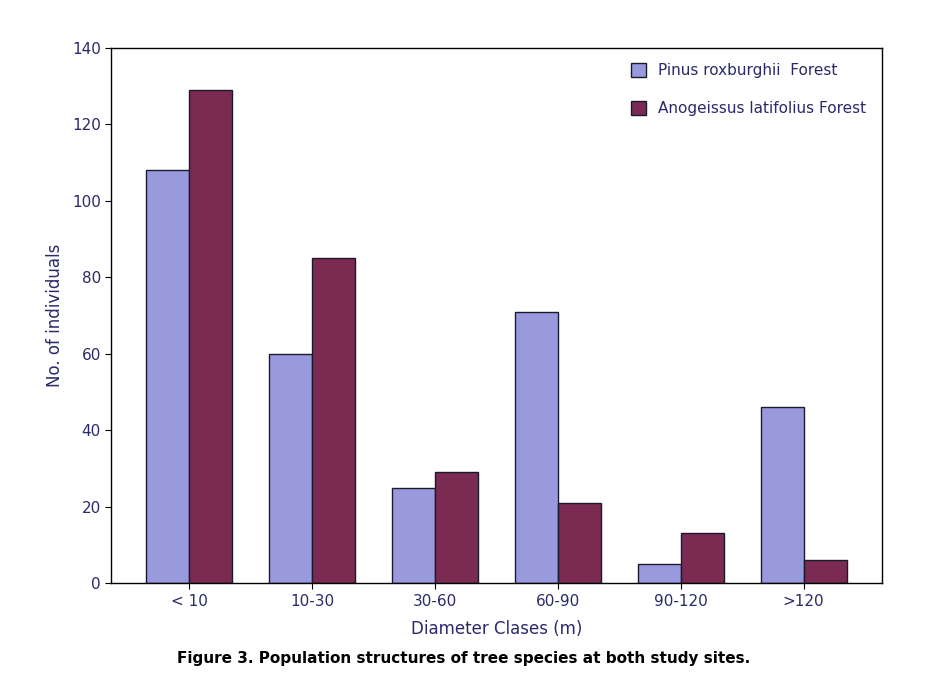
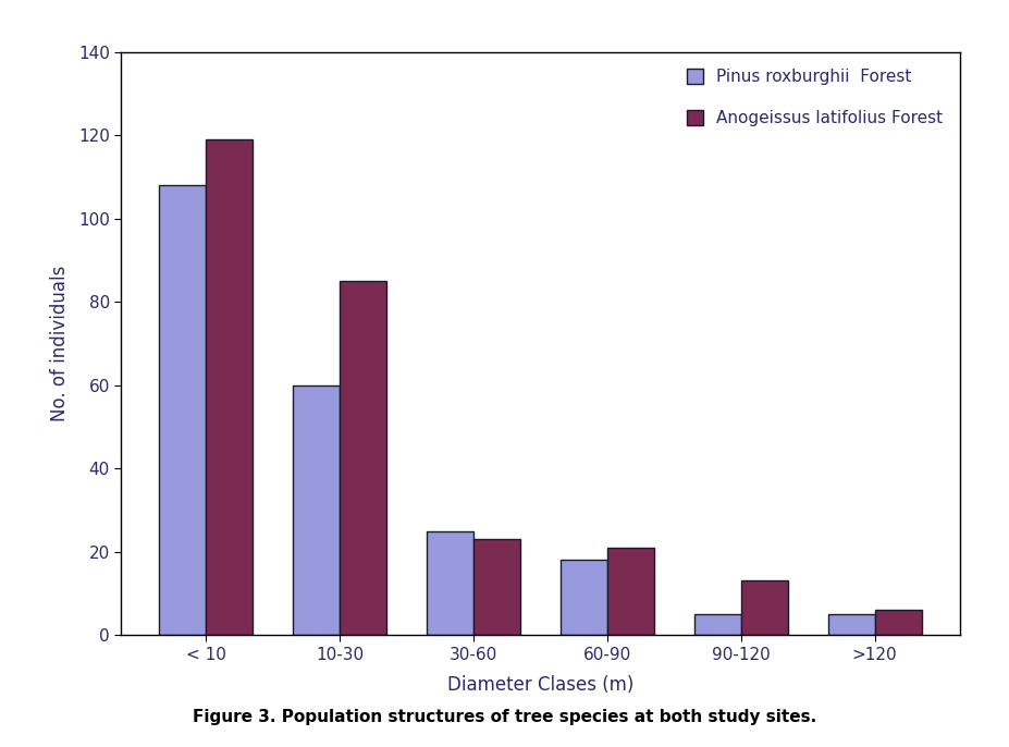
Anogeissus latifolius Forest/< 10: 129 -> 119
Anogeissus latifolius Forest/30-60: 29 -> 23
Pinus roxburghii Forest/60-90: 71 -> 18
Pinus roxburghii Forest/>120: 46 -> 5
